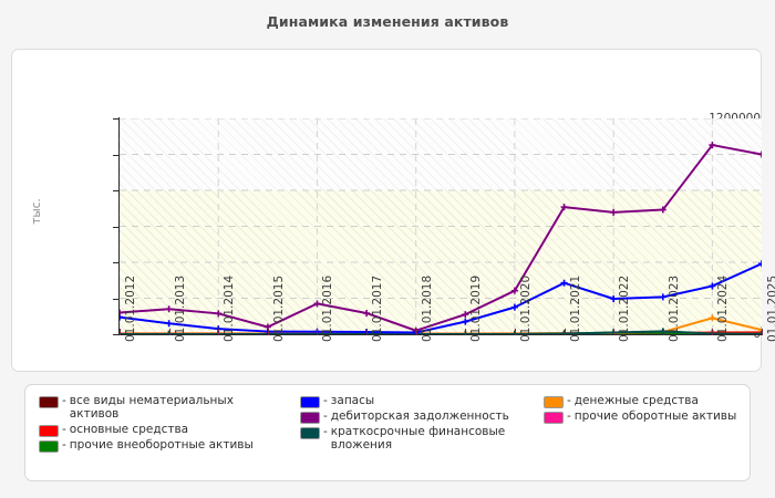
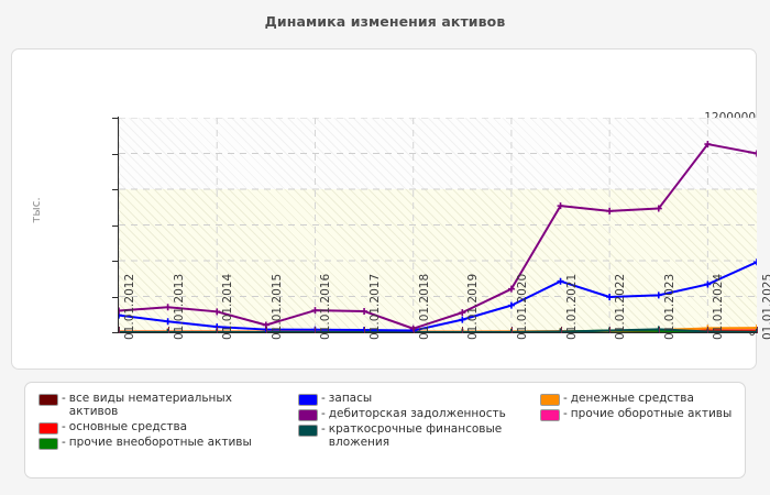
дебиторская задолженность/01.01.2016: 170000 -> 120000
денежные средства/01.01.2024: 90000 -> 20000
